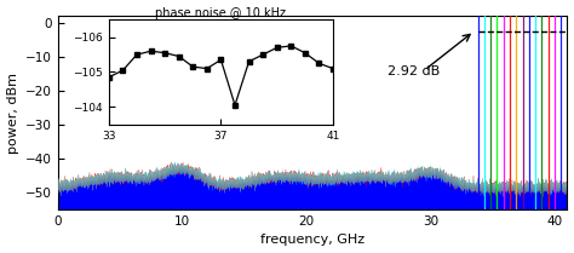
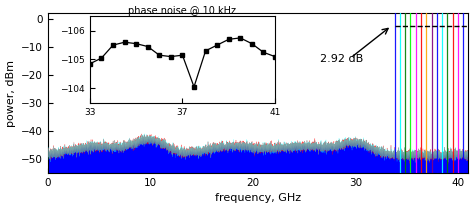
phase noise @ 10 kHz/37: -105.35 -> -105.15
